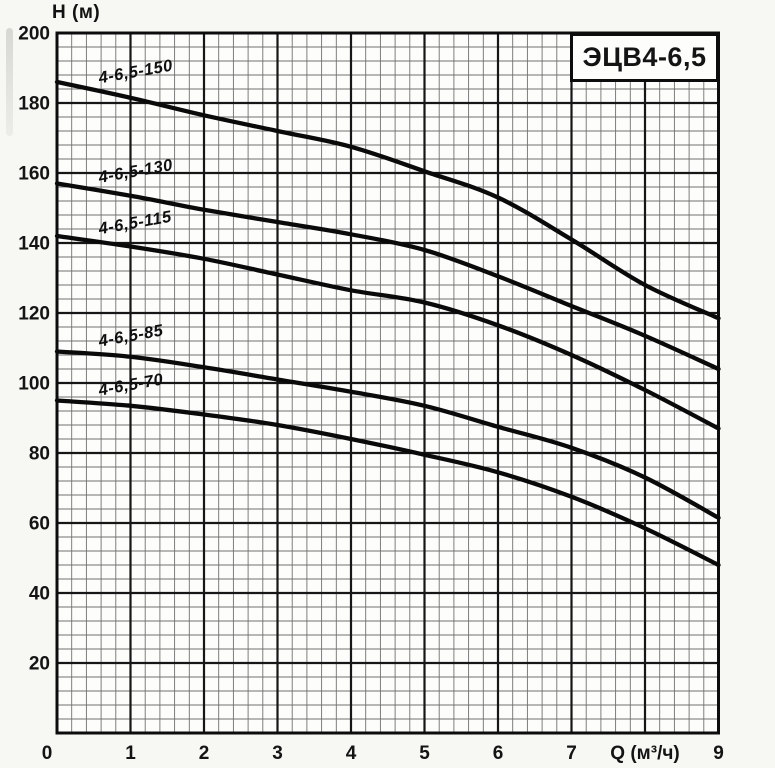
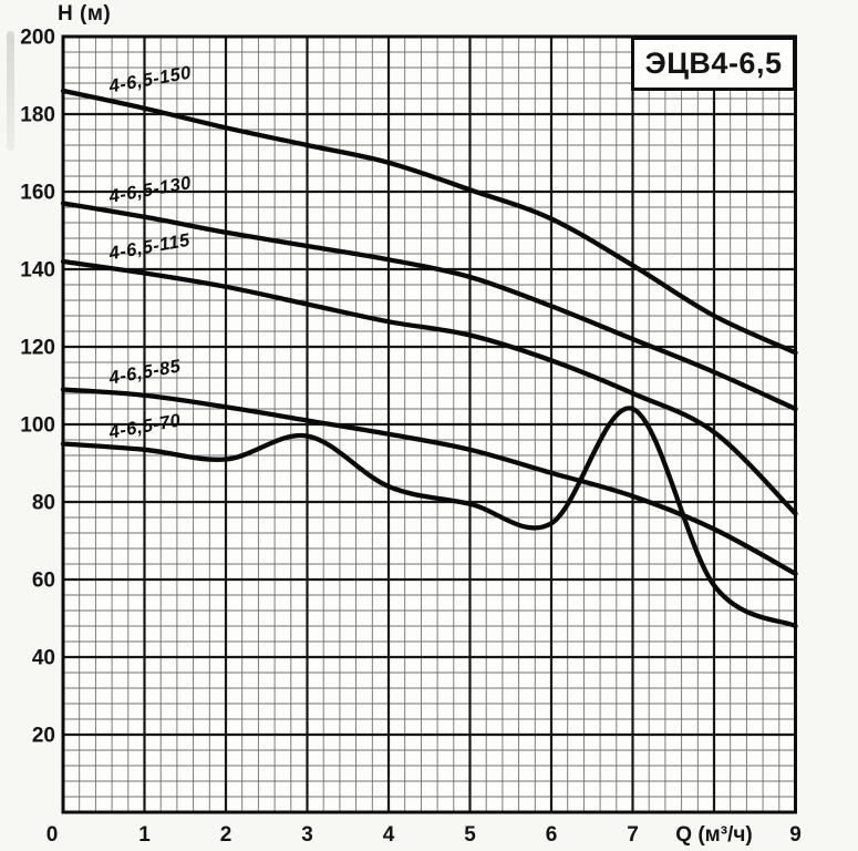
4-6,5-70/3: 88 -> 97
4-6,5-70/7: 68 -> 104
4-6,5-115/9: 87 -> 77
